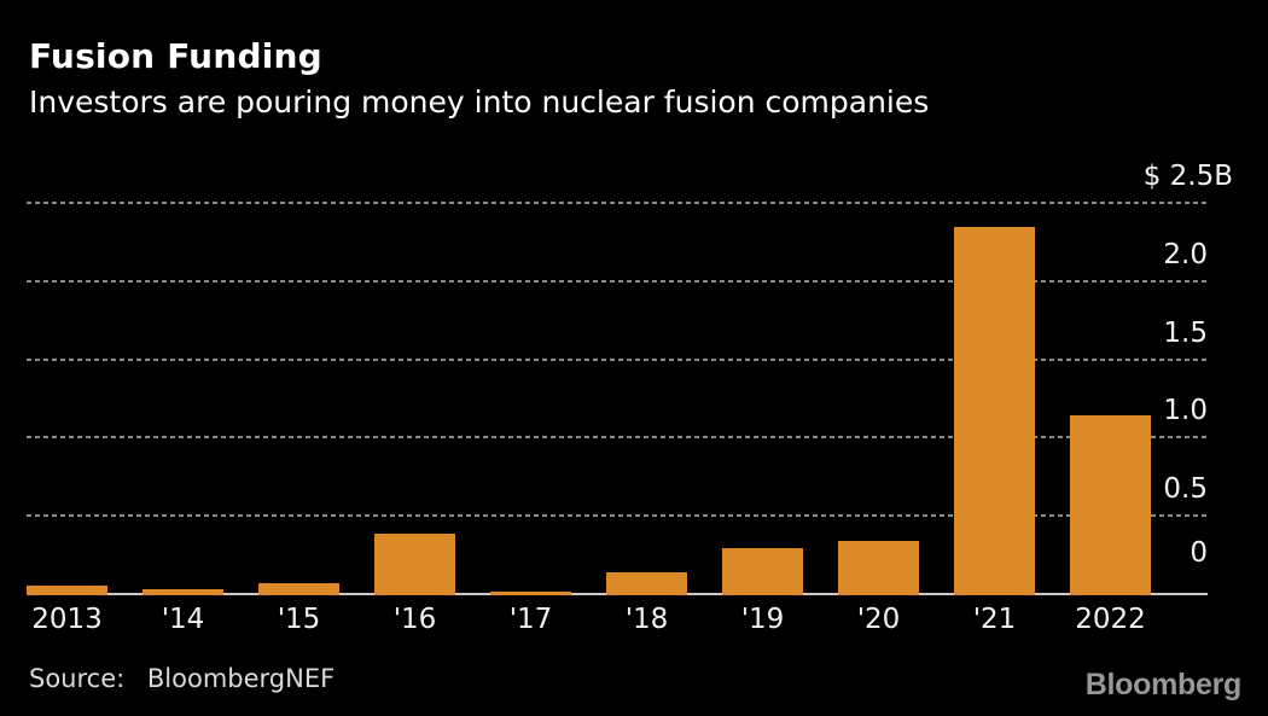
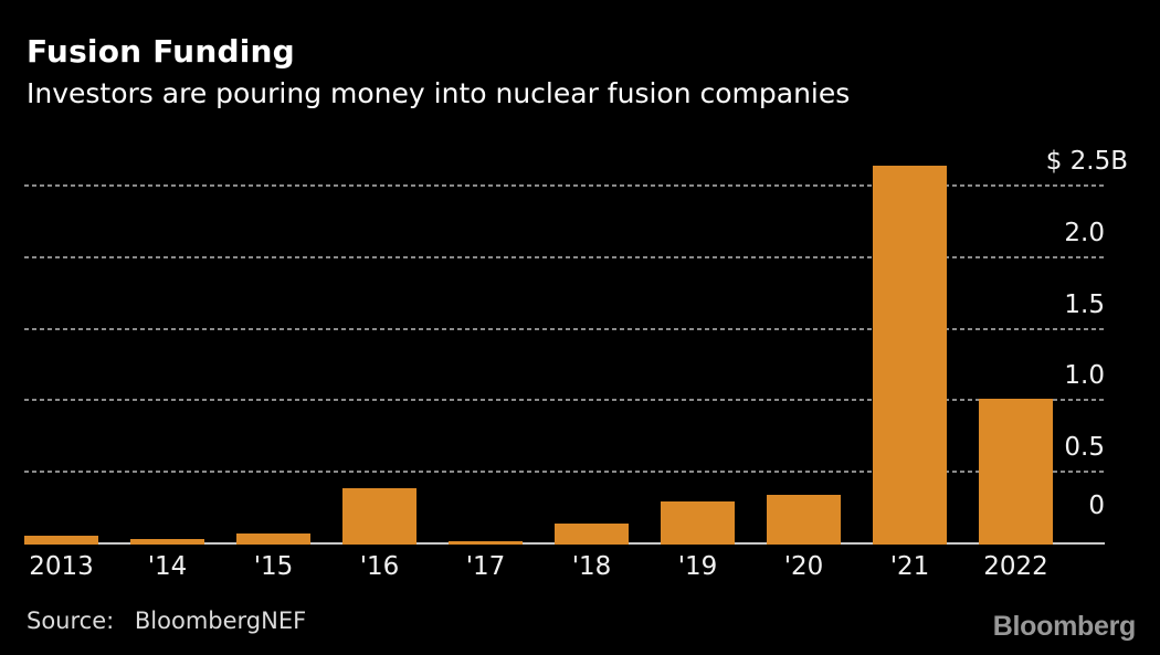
'21: 2.35 -> 2.65
2022: 1.15 -> 1.02
